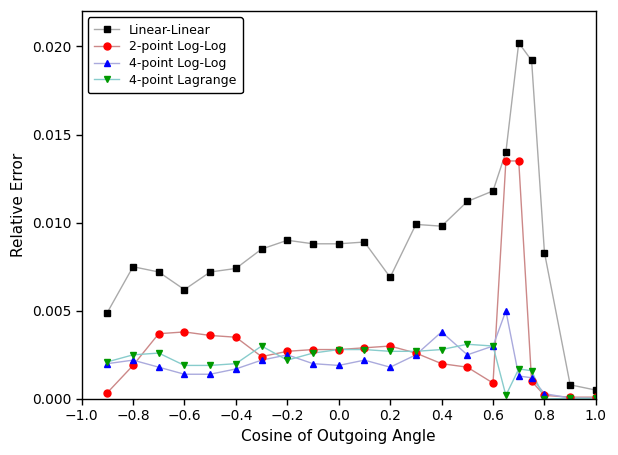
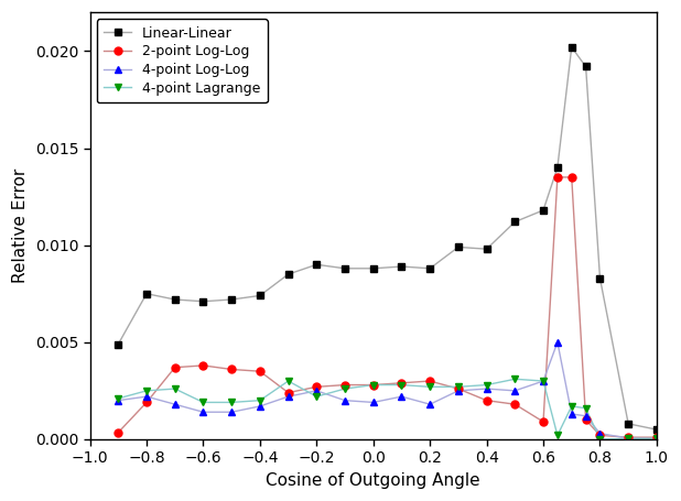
Linear-Linear/−0.6: 0.0062 -> 0.0071
Linear-Linear/0.2: 0.0069 -> 0.0088
4-point Log-Log/0.4: 0.0038 -> 0.0026
